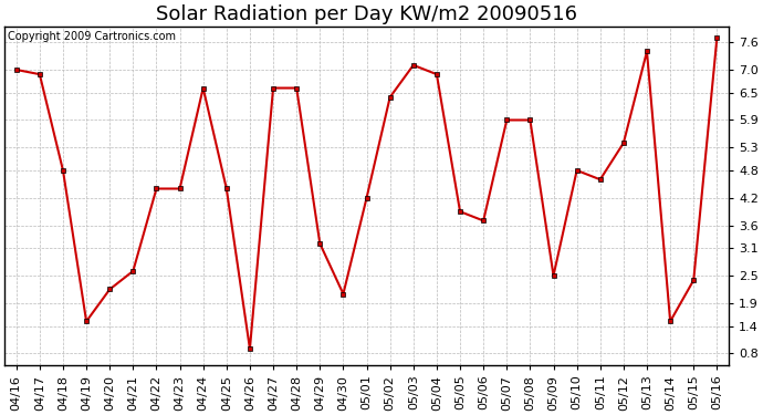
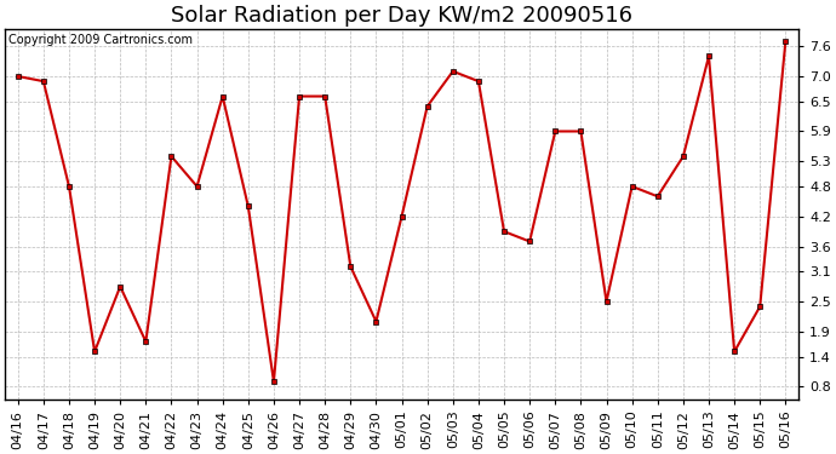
04/20: 2.2 -> 2.8
04/21: 2.6 -> 1.7
04/22: 4.4 -> 5.4
04/23: 4.4 -> 4.8
